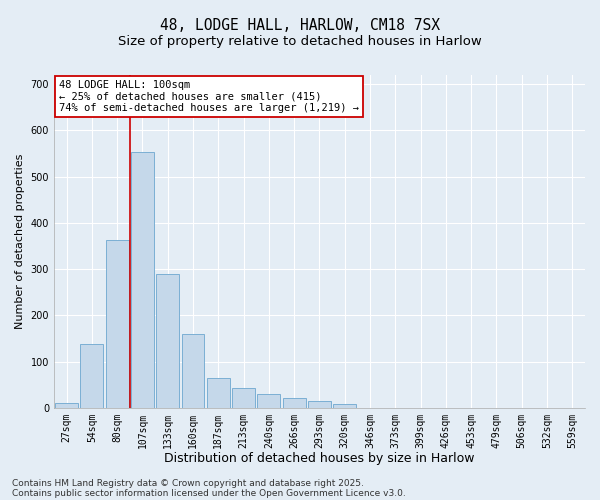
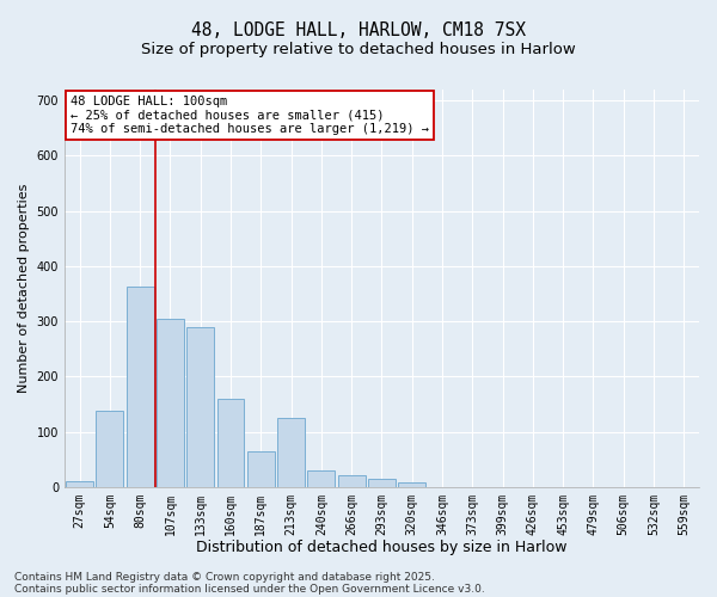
107sqm: 553 -> 305
213sqm: 42 -> 125
